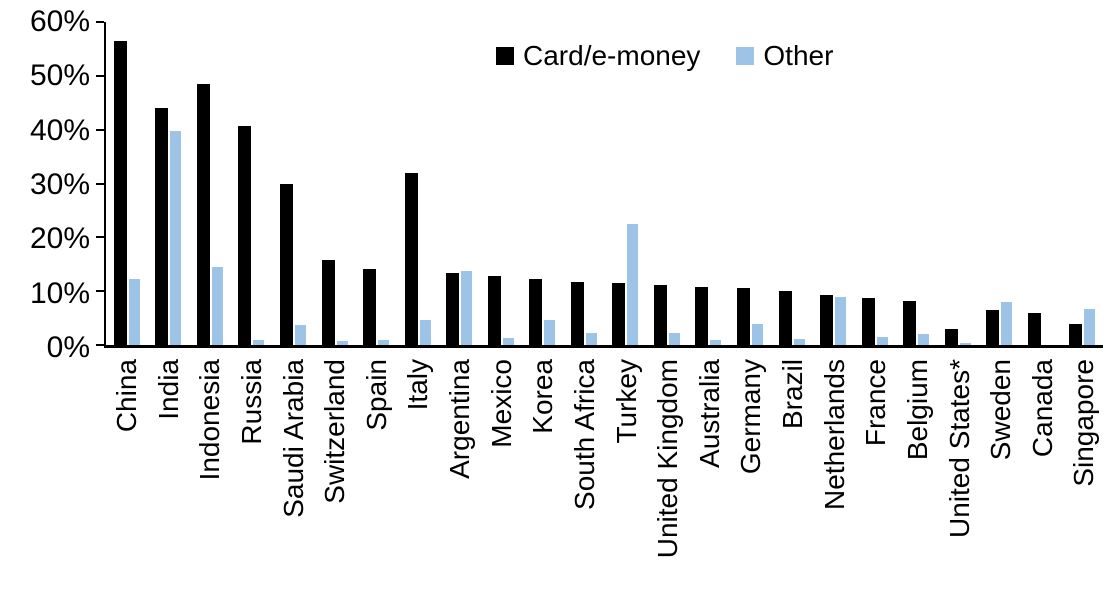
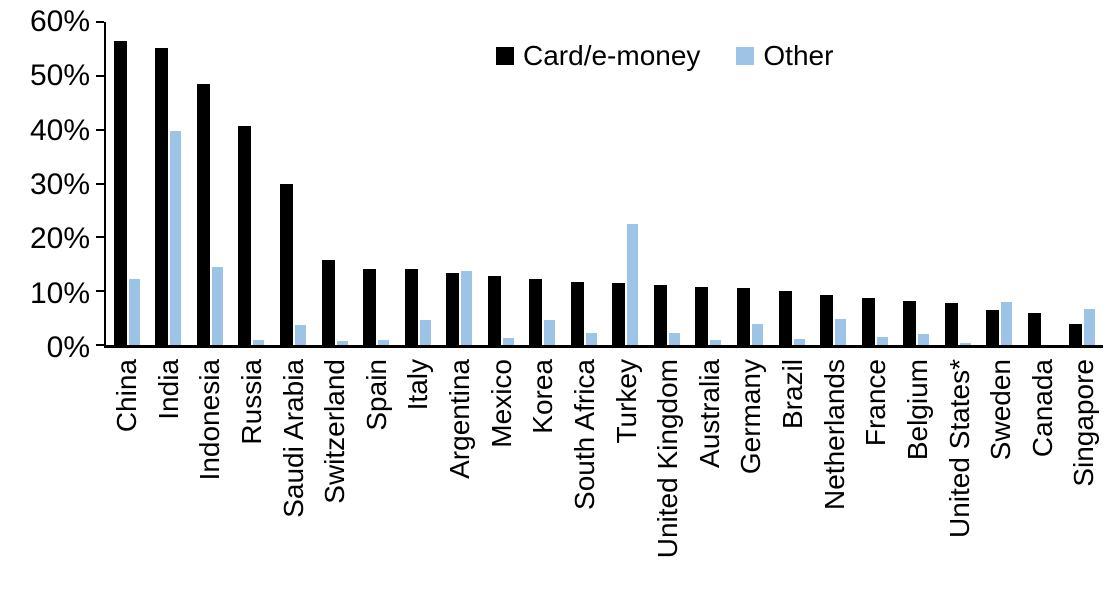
Card/e-money/India: 44% -> 55%
Card/e-money/Italy: 32% -> 14%
Other/Netherlands: 9% -> 5%
Card/e-money/United States*: 3% -> 8%
